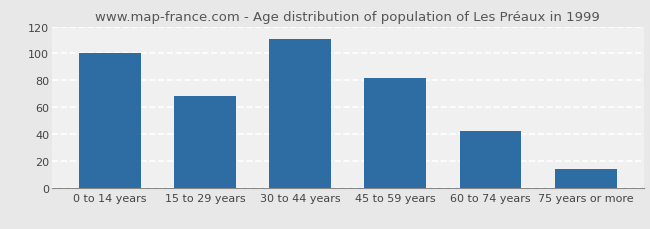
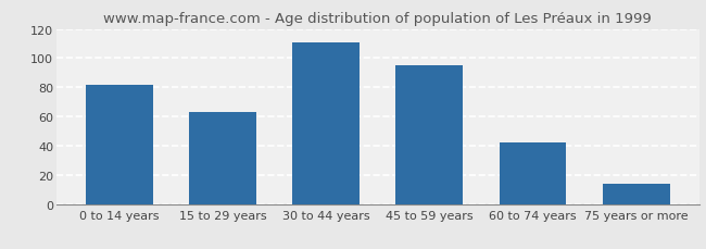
0 to 14 years: 100 -> 82
15 to 29 years: 68 -> 63
45 to 59 years: 82 -> 95
